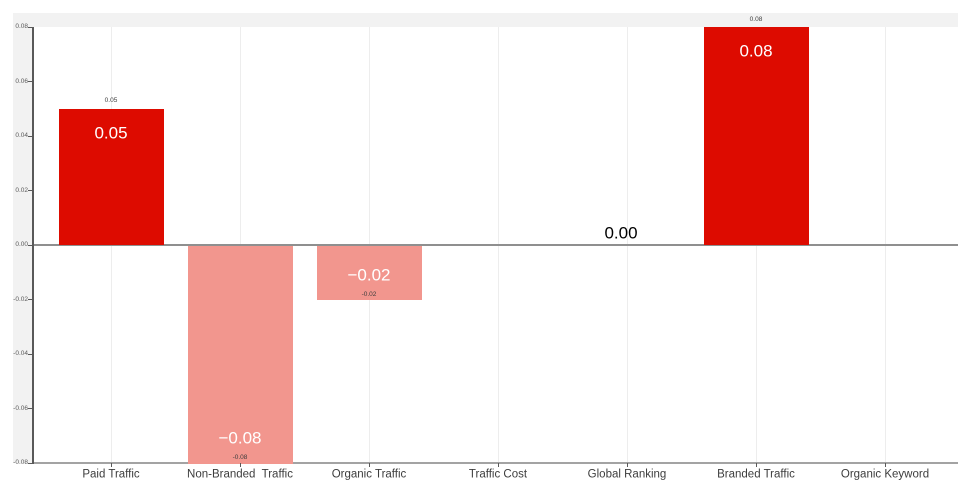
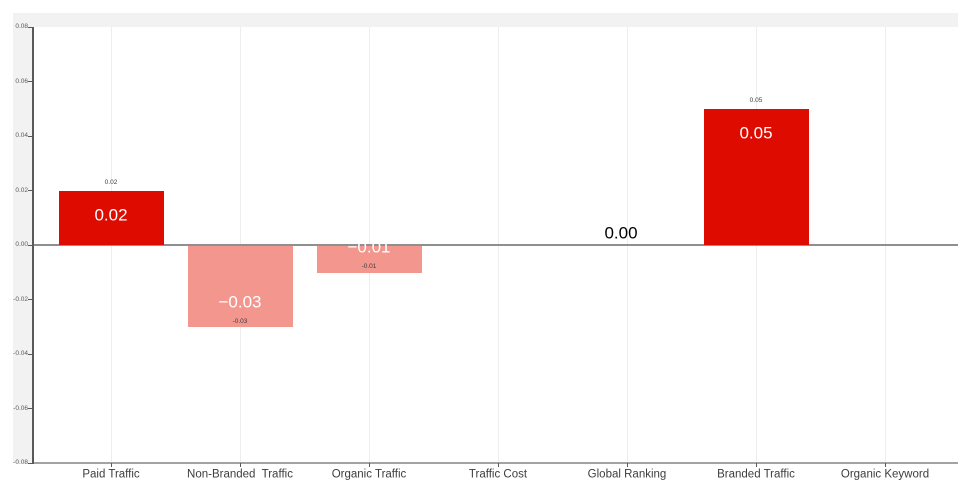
Paid Traffic: 0.05 -> 0.02
Non-Branded Traffic: -0.08 -> -0.03
Organic Traffic: -0.02 -> -0.01
Branded Traffic: 0.08 -> 0.05
